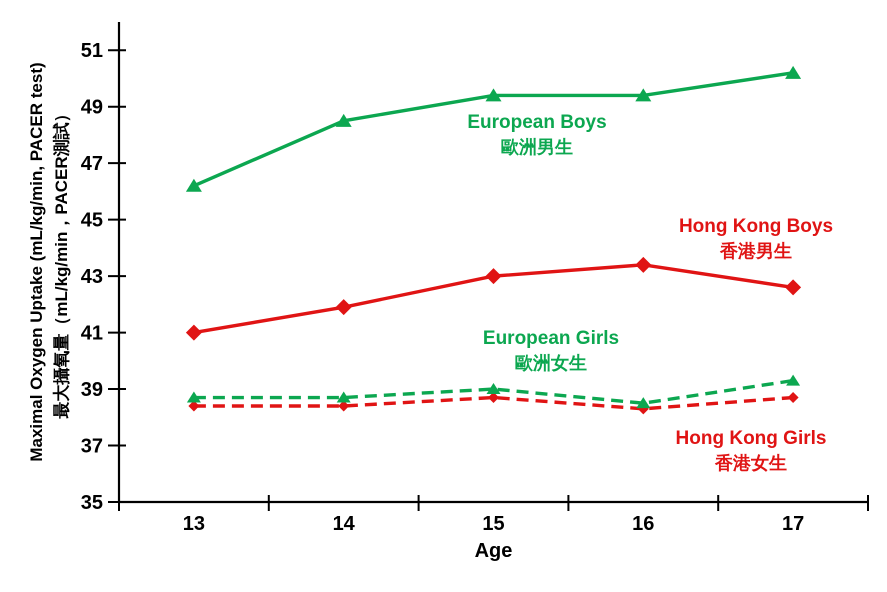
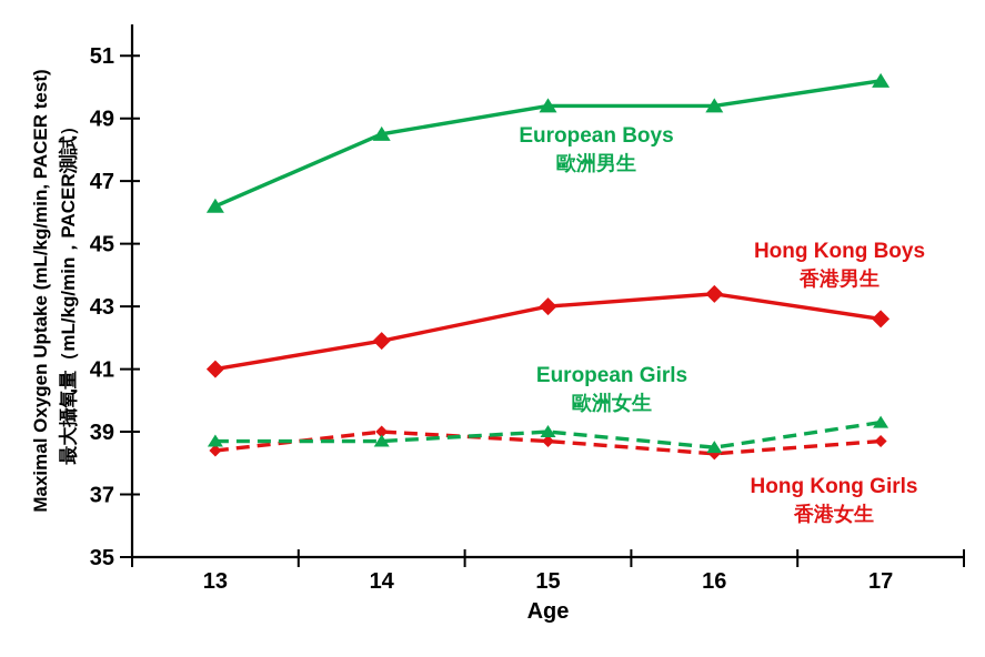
Hong Kong Girls/14: 38.4 -> 39.0
